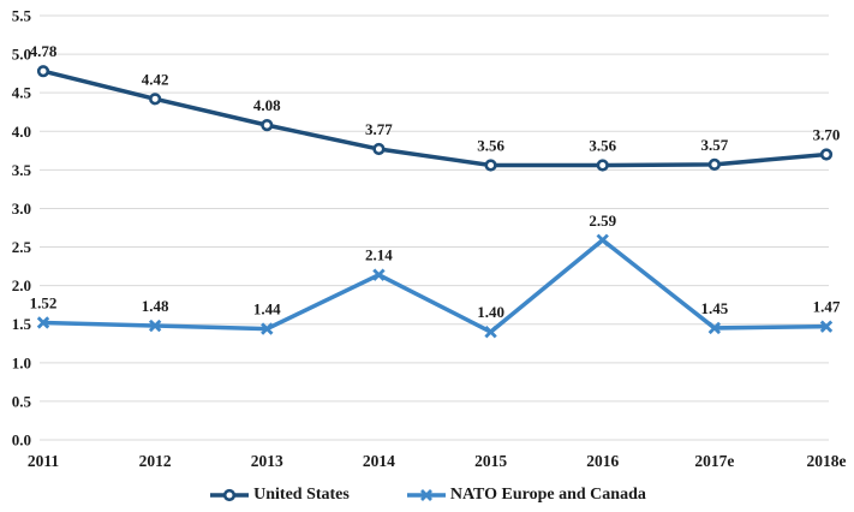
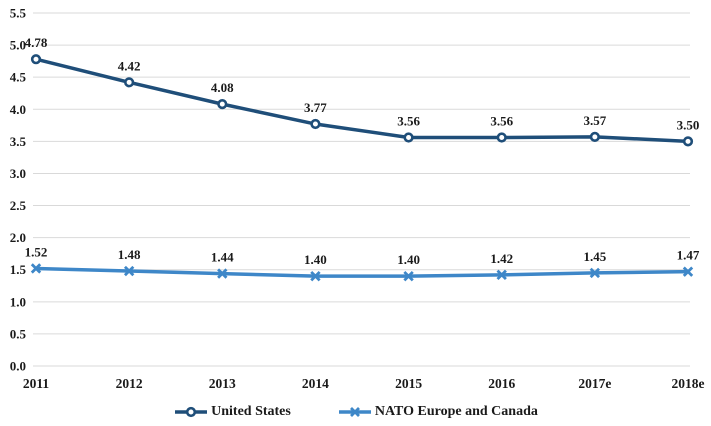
NATO Europe and Canada/2014: 2.14 -> 1.40
NATO Europe and Canada/2016: 2.59 -> 1.42
United States/2018e: 3.70 -> 3.50
